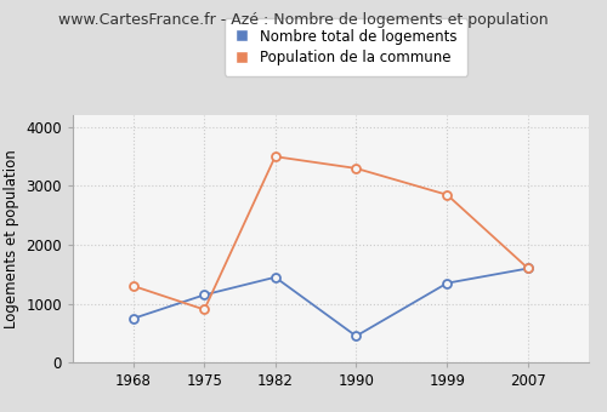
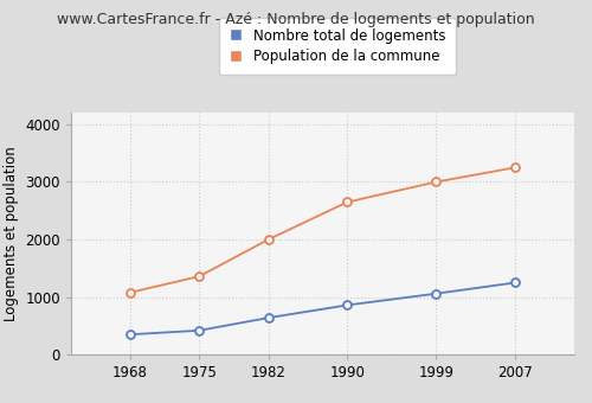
Nombre total de logements/1968: 750 -> 350
Population de la commune/1968: 1300 -> 1080
Nombre total de logements/1975: 1150 -> 420
Population de la commune/1975: 900 -> 1360
Nombre total de logements/1982: 1450 -> 640
Population de la commune/1982: 3500 -> 2000
Nombre total de logements/1990: 450 -> 860
Population de la commune/1990: 3300 -> 2650
Nombre total de logements/1999: 1350 -> 1060
Population de la commune/1999: 2850 -> 3000
Nombre total de logements/2007: 1600 -> 1250
Population de la commune/2007: 1600 -> 3250
